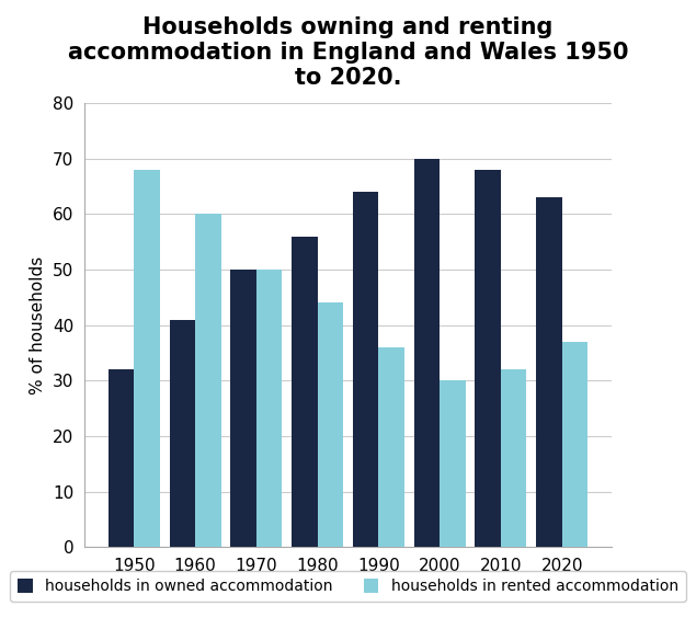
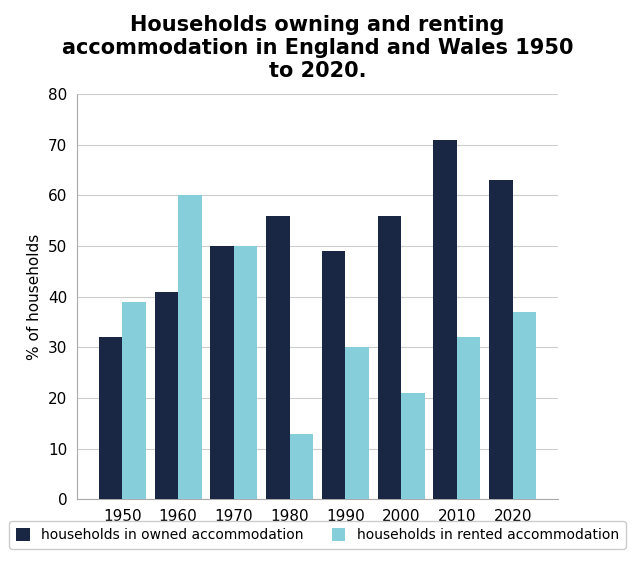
households in rented accommodation/1950: 68 -> 39
households in rented accommodation/1980: 44 -> 13
households in owned accommodation/1990: 64 -> 49
households in rented accommodation/1990: 36 -> 30
households in owned accommodation/2000: 70 -> 56
households in rented accommodation/2000: 30 -> 21
households in owned accommodation/2010: 68 -> 71
